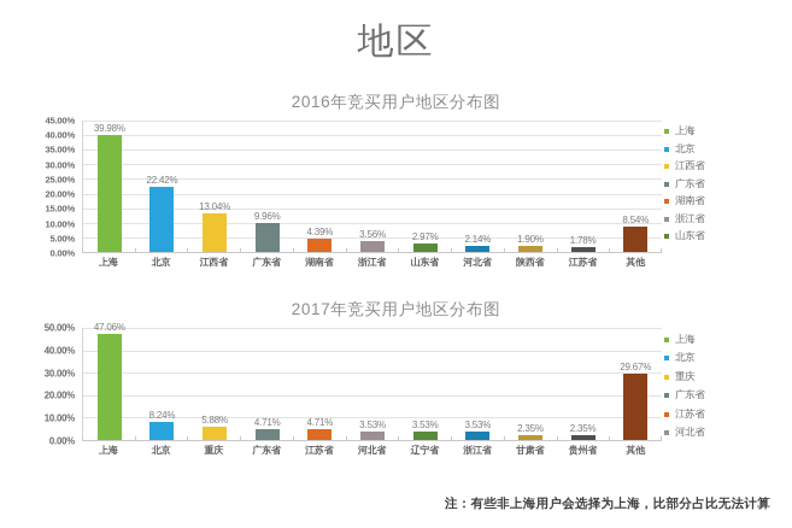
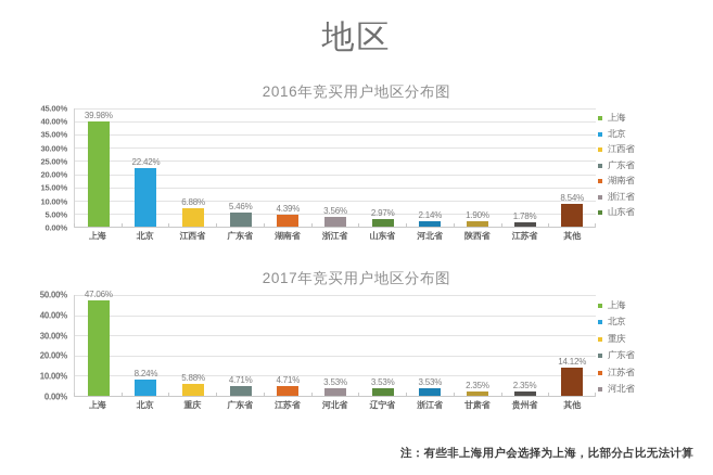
2016年竞买用户地区分布图/江西省: 13.04% -> 6.88%
2016年竞买用户地区分布图/广东省: 9.96% -> 5.46%
2017年竞买用户地区分布图/其他: 29.67% -> 14.12%
